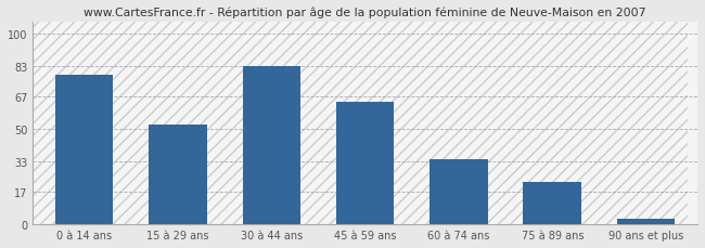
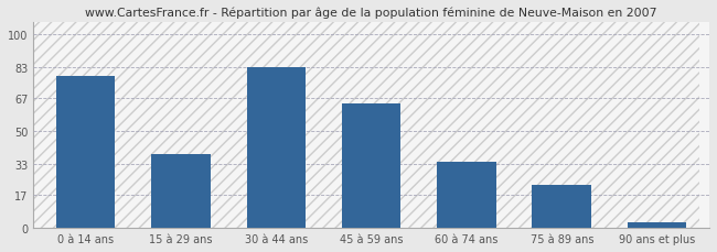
15 à 29 ans: 52 -> 38
